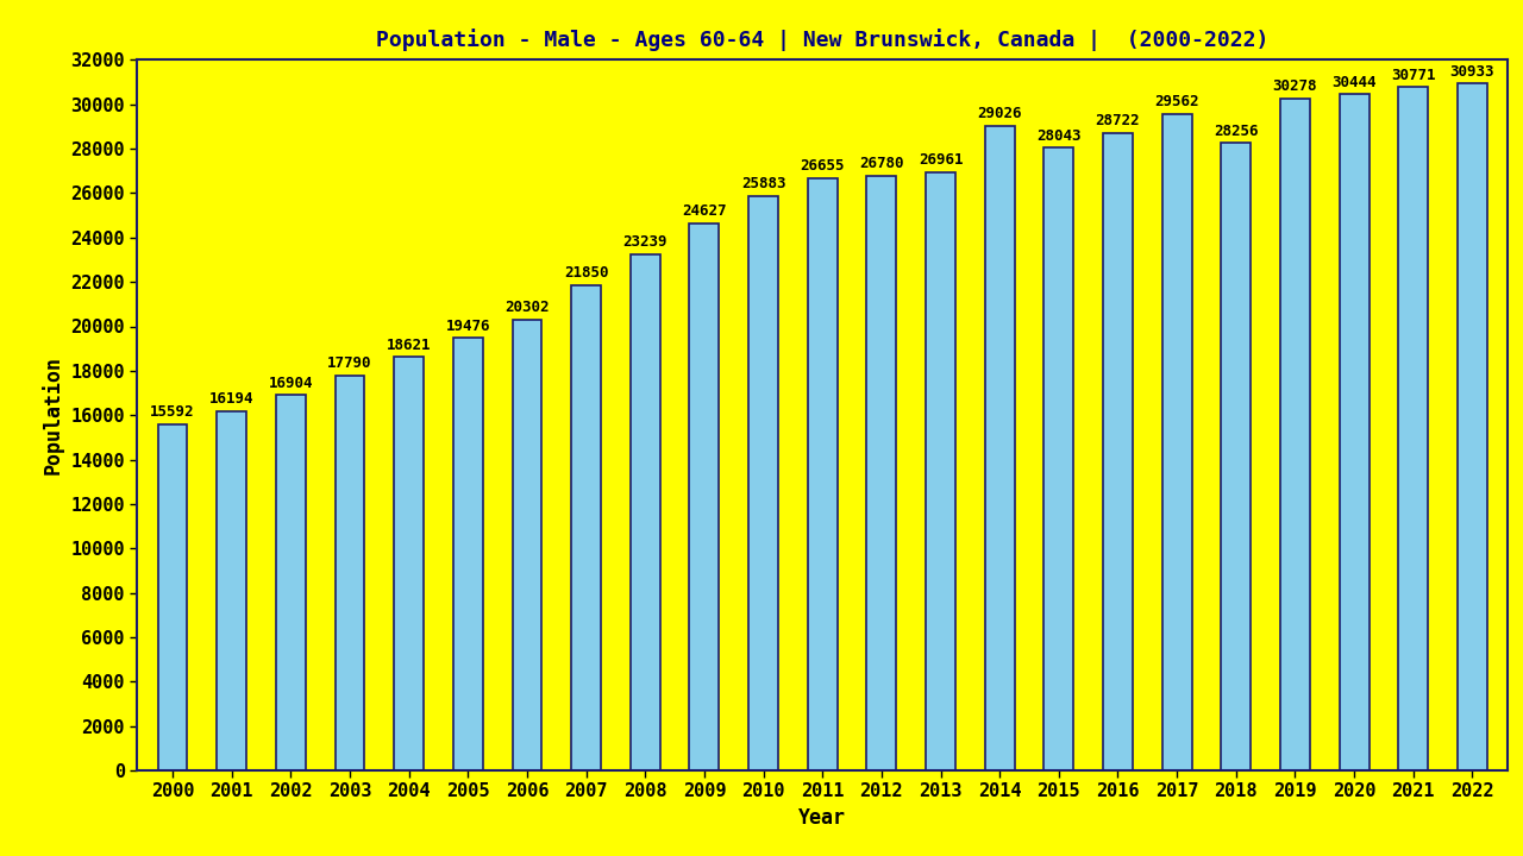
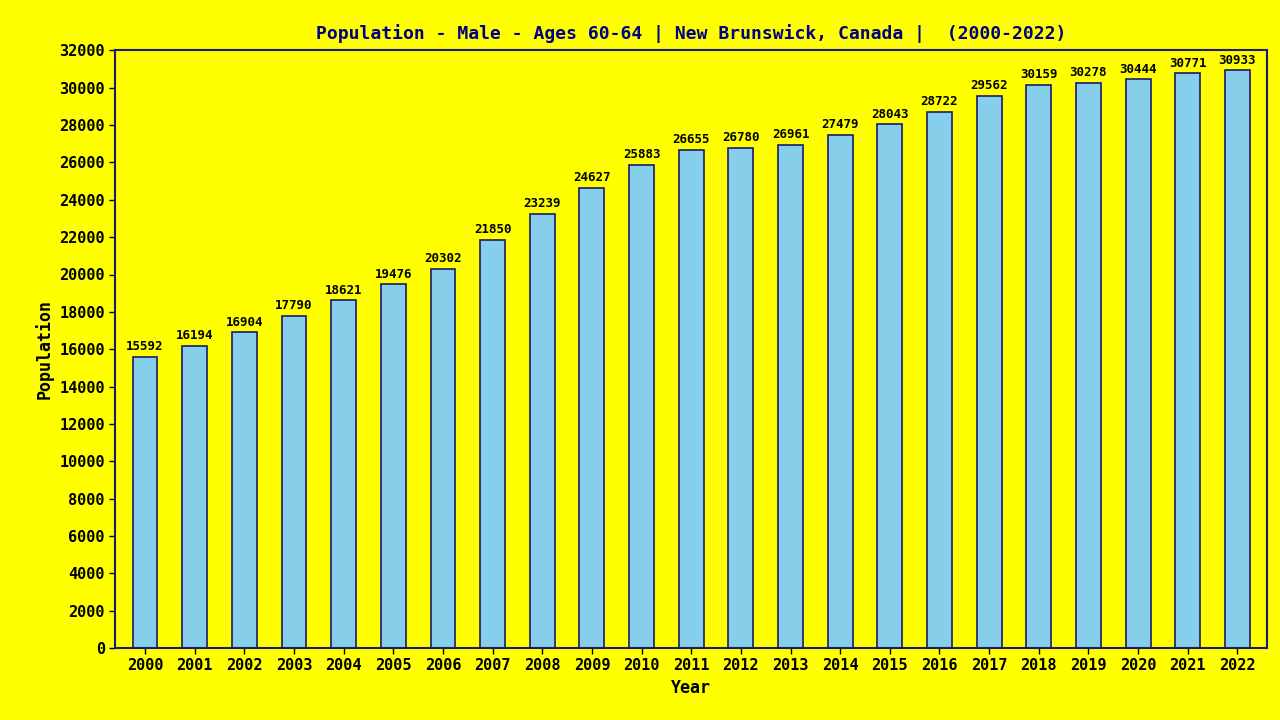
2014: 29026 -> 27479
2018: 28256 -> 30159
